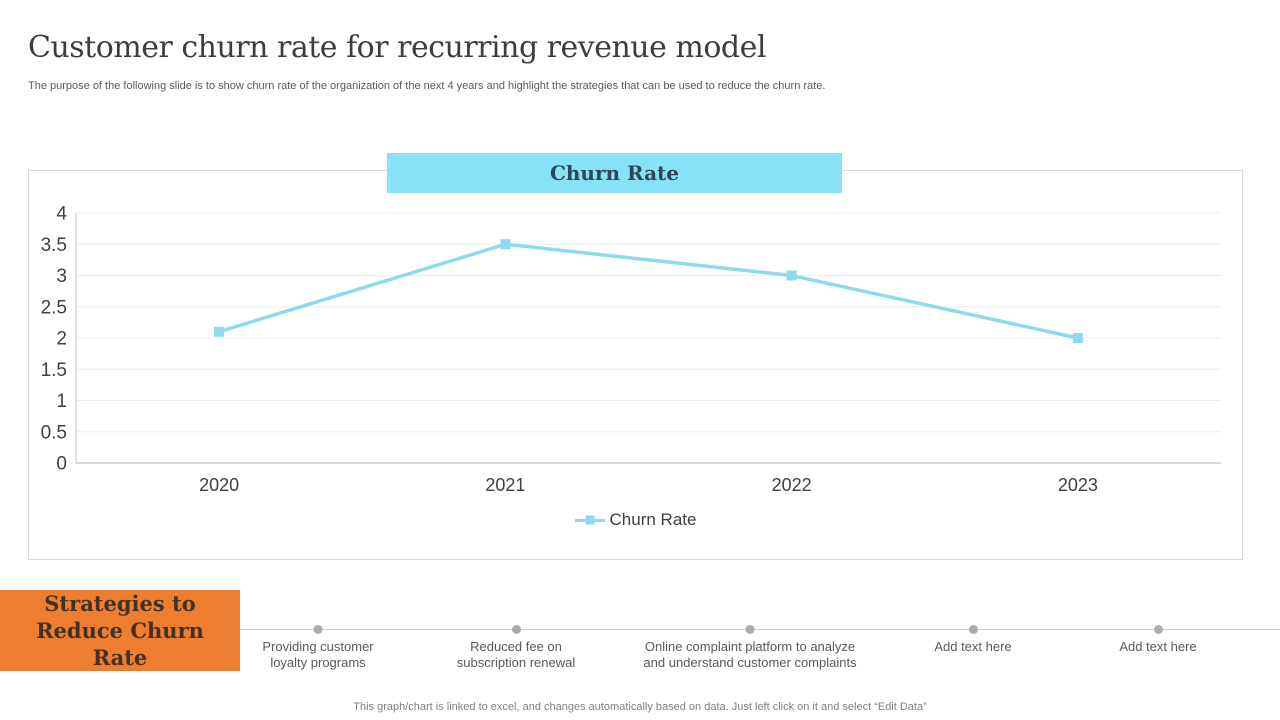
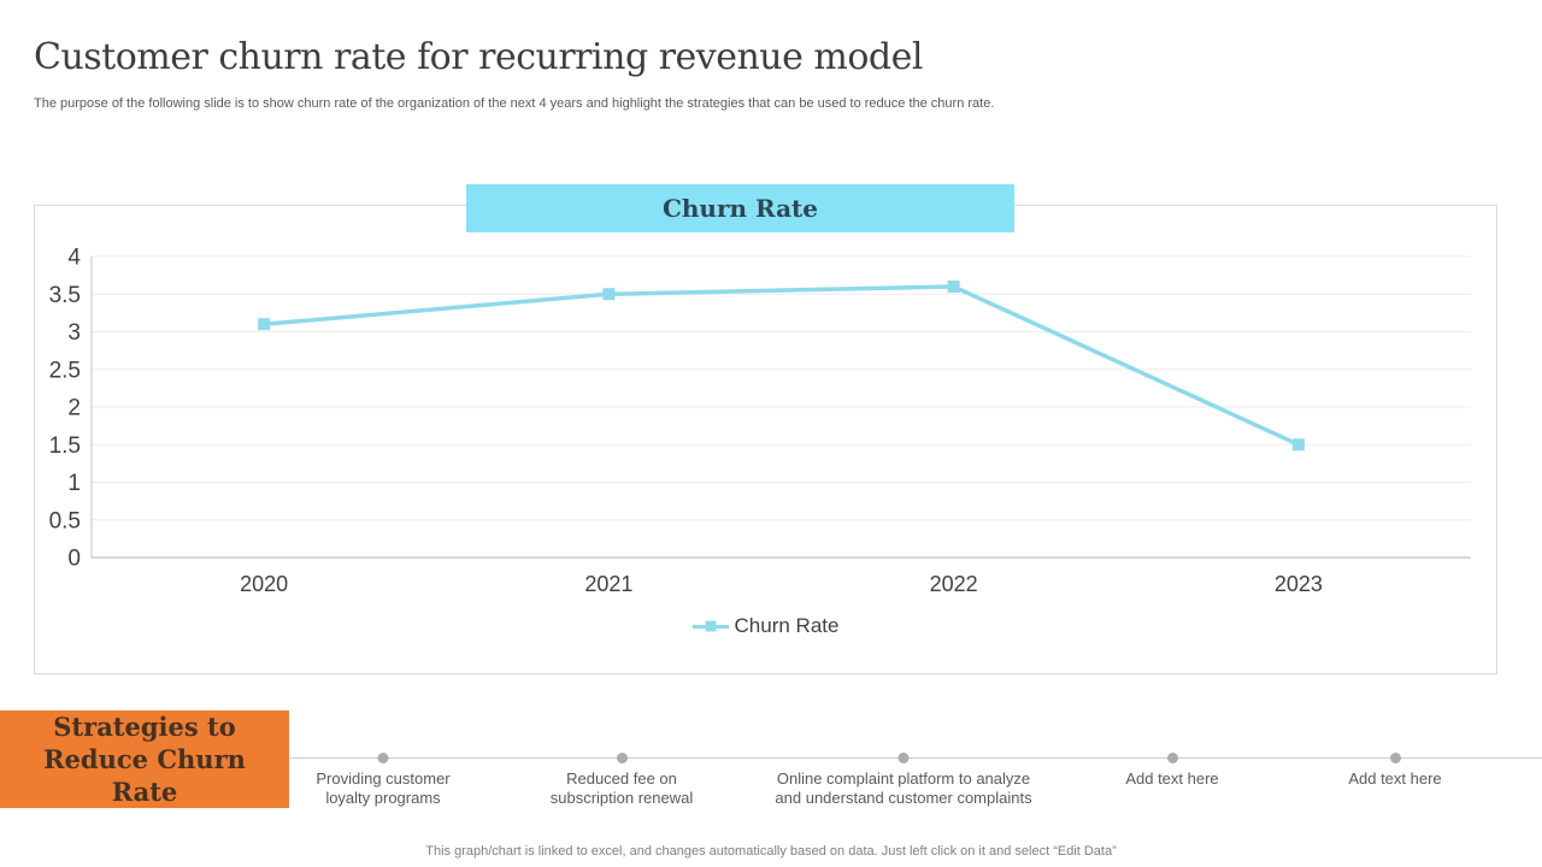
2020: 2.1 -> 3.1
2022: 3.0 -> 3.6
2023: 2.0 -> 1.5
